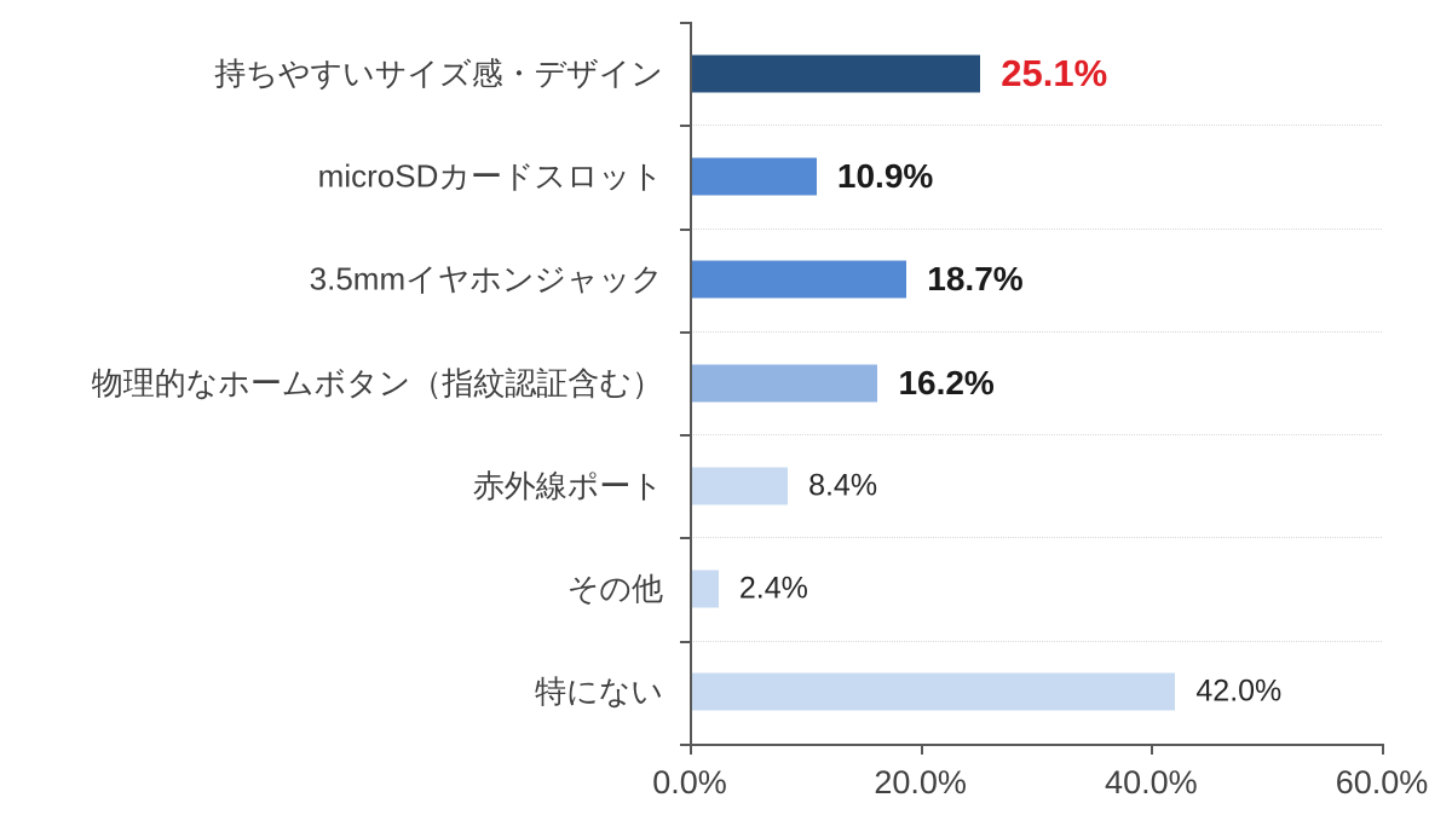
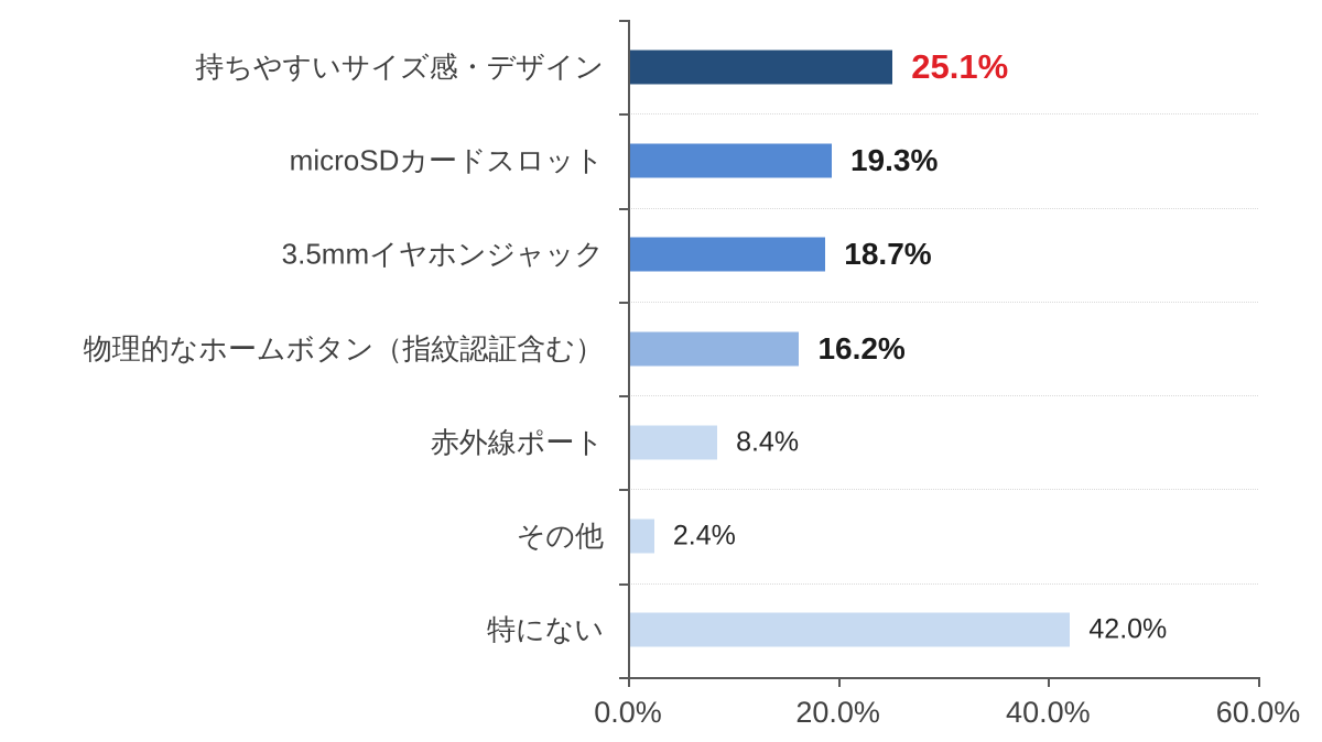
microSDカードスロット: 10.9% -> 19.3%
